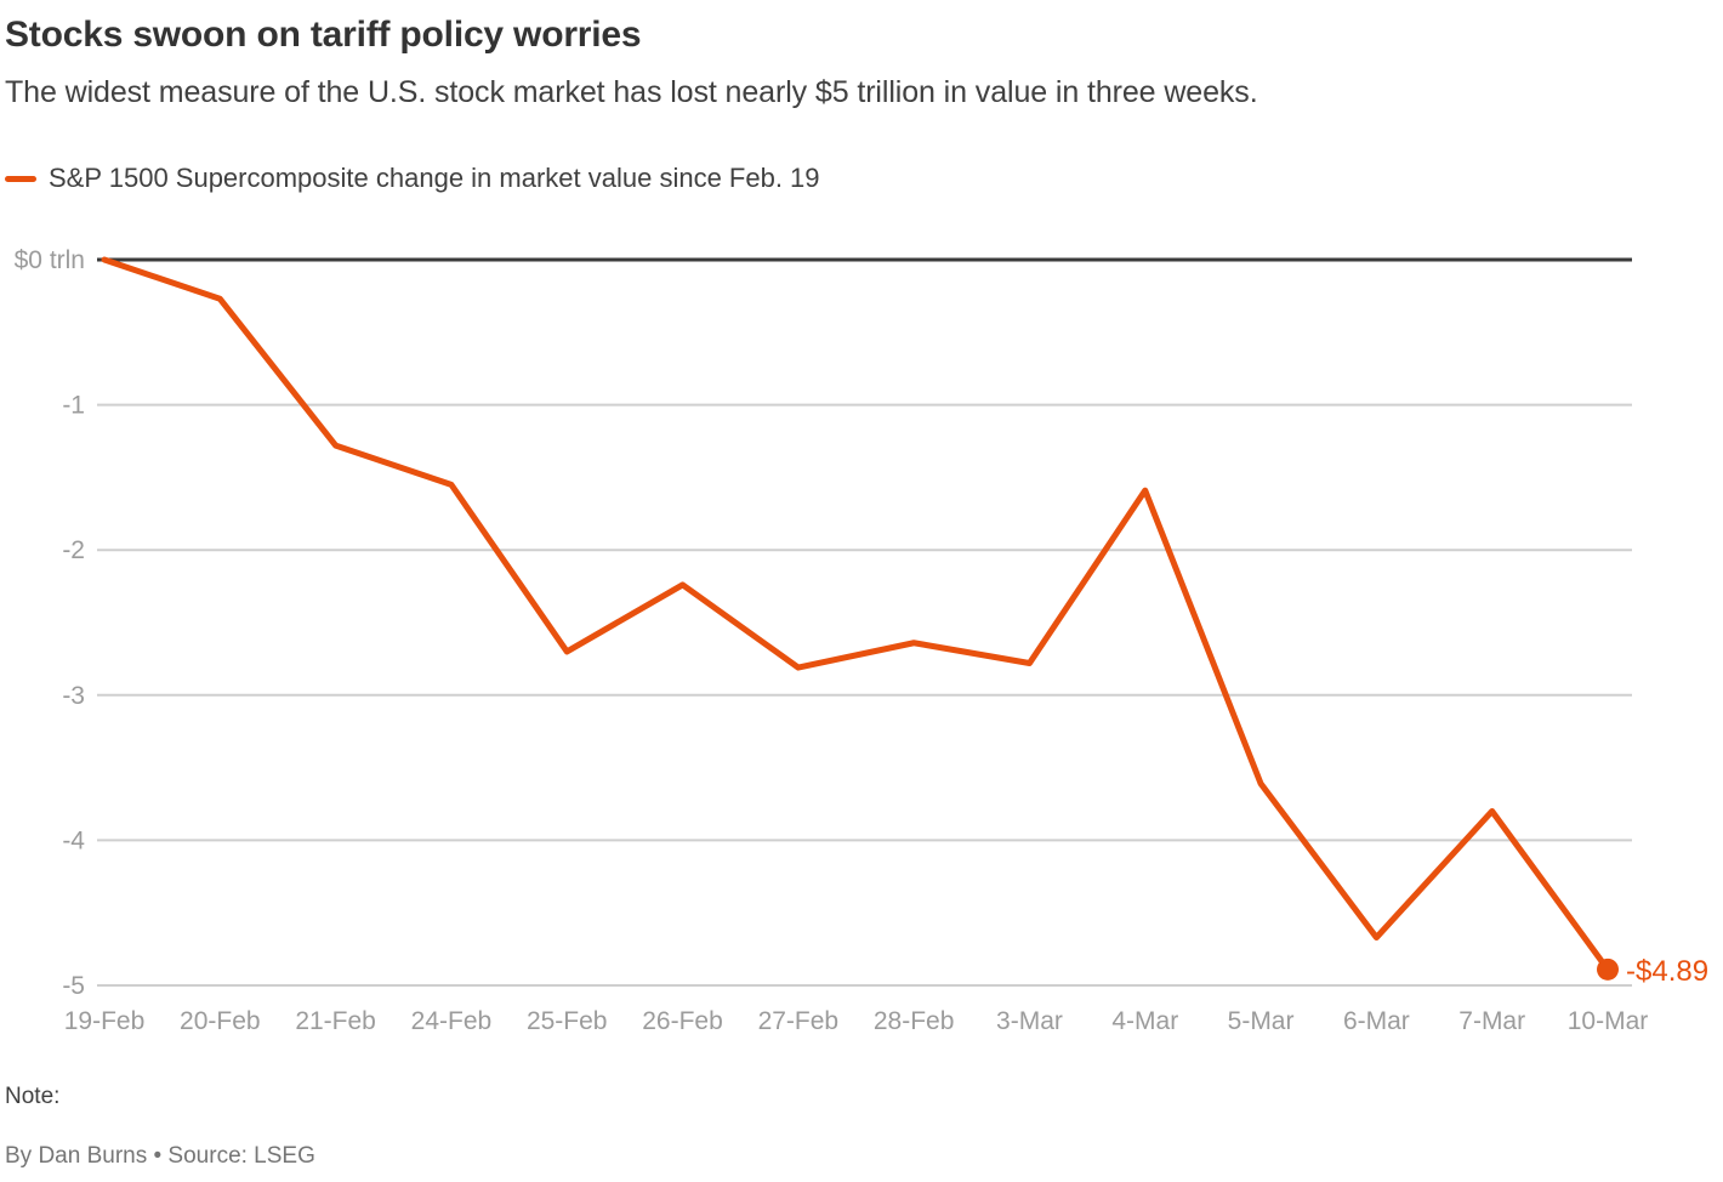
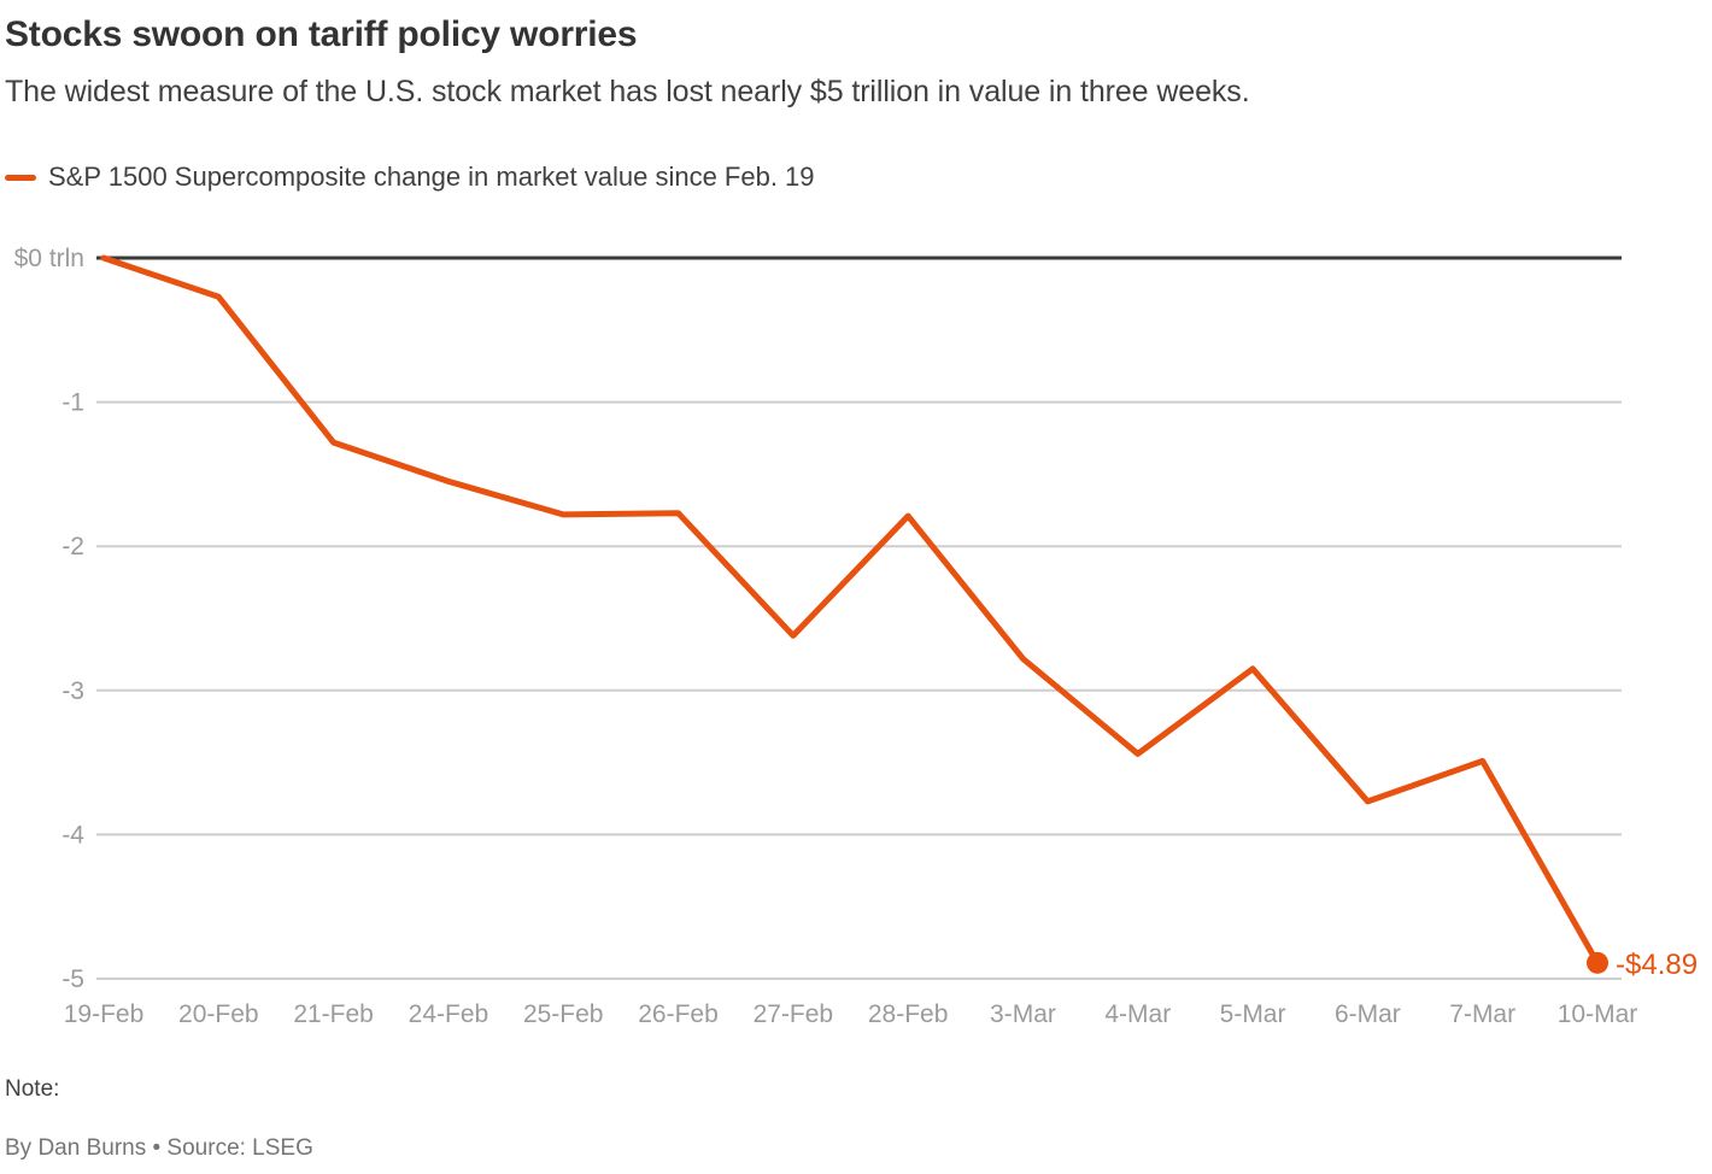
25-Feb: -2.70 -> -1.78
26-Feb: -2.24 -> -1.77
27-Feb: -2.81 -> -2.62
28-Feb: -2.64 -> -1.79
4-Mar: -1.59 -> -3.44
5-Mar: -3.61 -> -2.85
6-Mar: -4.67 -> -3.77
7-Mar: -3.80 -> -3.49
